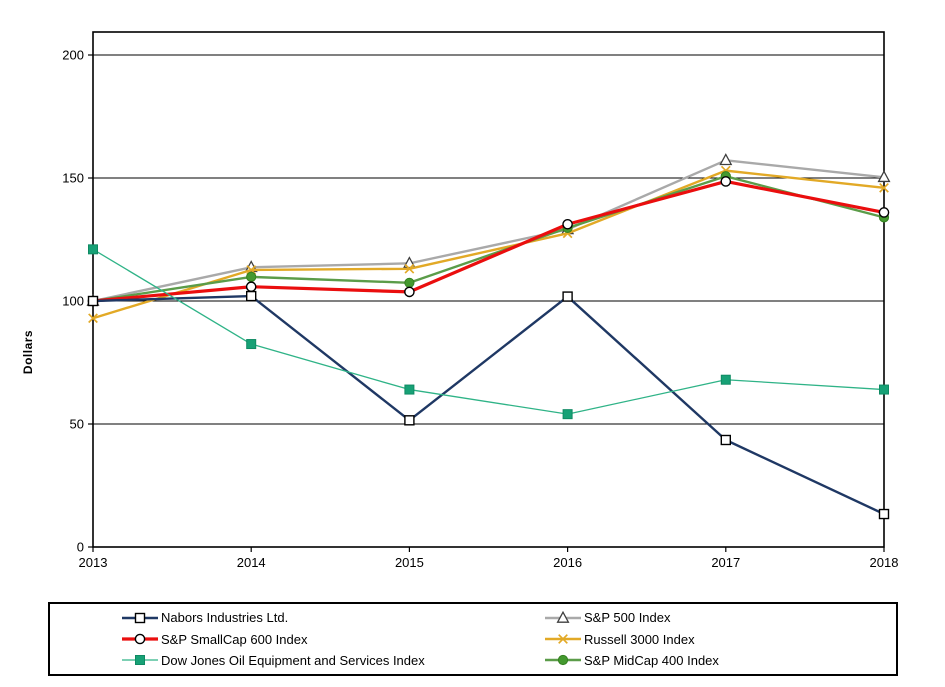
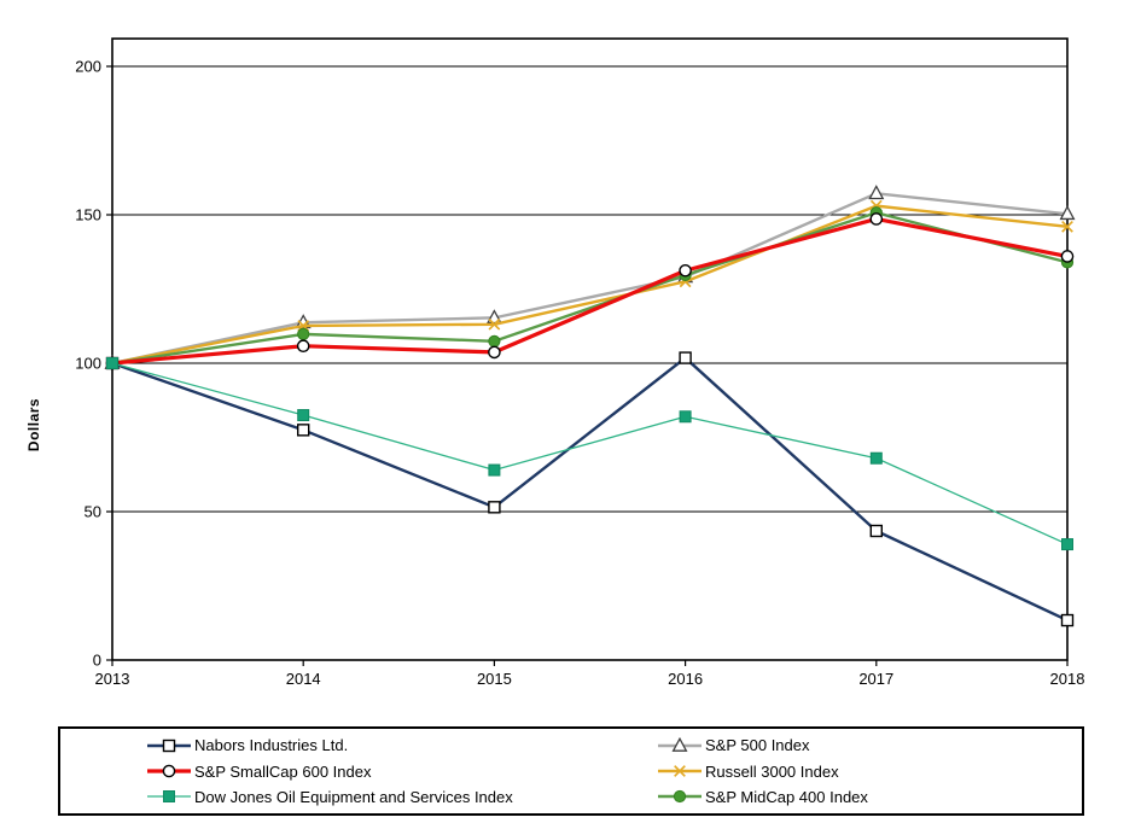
Russell 3000 Index/2013: 93 -> 100
Dow Jones Oil Equipment and Services Index/2013: 121 -> 100
Nabors Industries Ltd./2014: 102 -> 78
Dow Jones Oil Equipment and Services Index/2016: 54 -> 82
Dow Jones Oil Equipment and Services Index/2018: 64 -> 39
